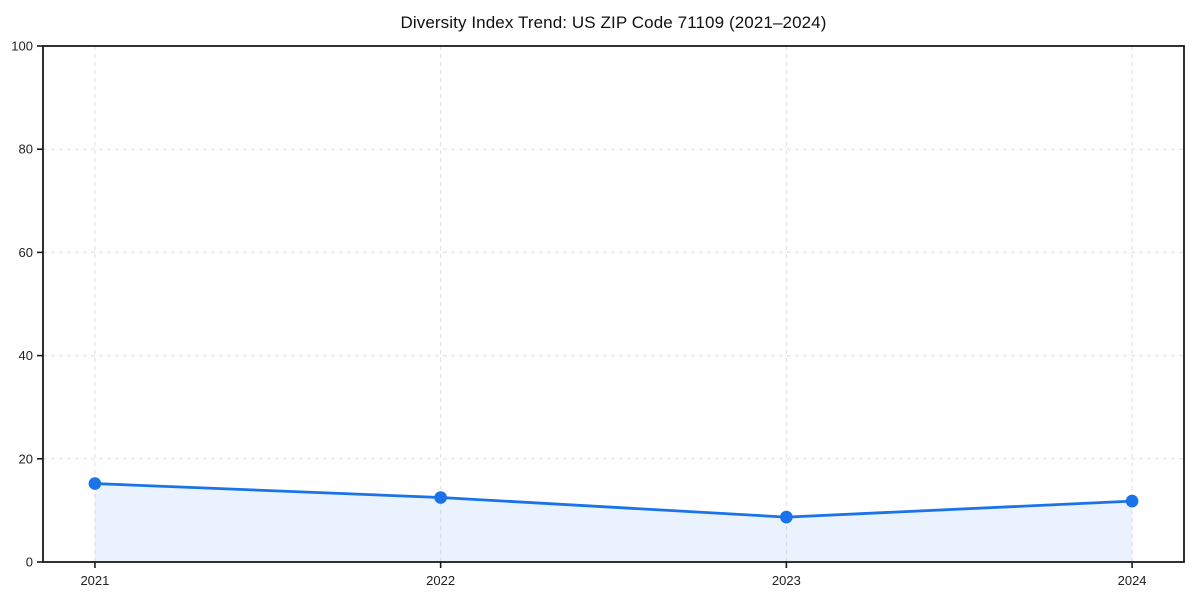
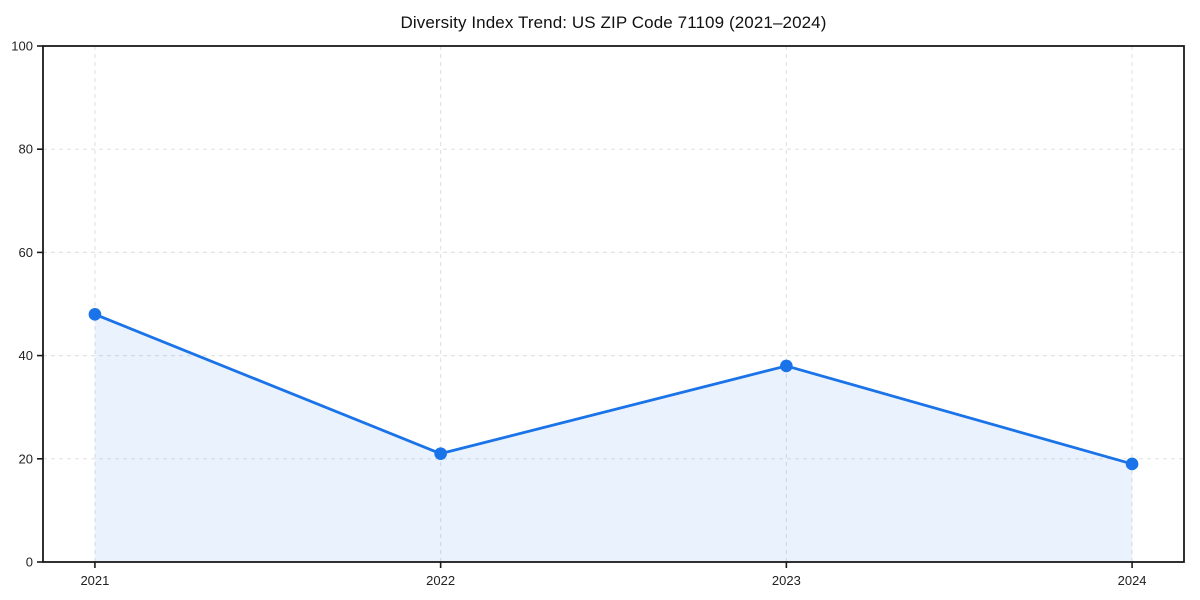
2021: 15 -> 48
2022: 12 -> 21
2023: 9 -> 38
2024: 12 -> 19
